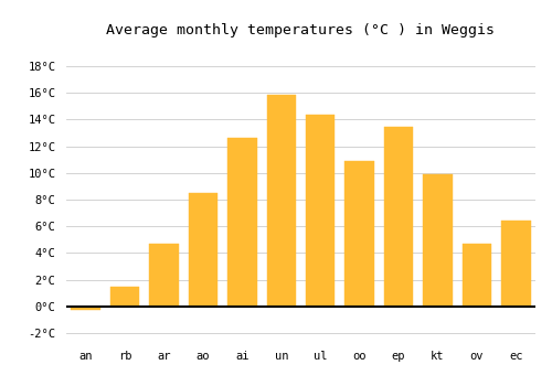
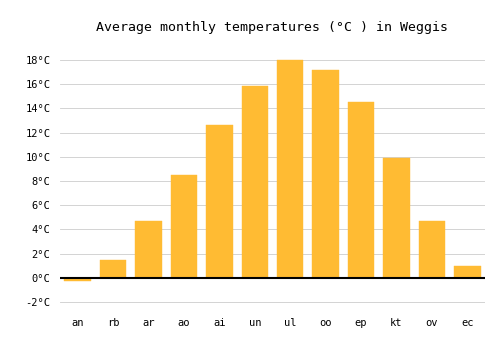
ul: 14.4°C -> 18.0°C
oo: 10.9°C -> 17.2°C
ep: 13.5°C -> 14.5°C
ec: 6.4°C -> 1.0°C
